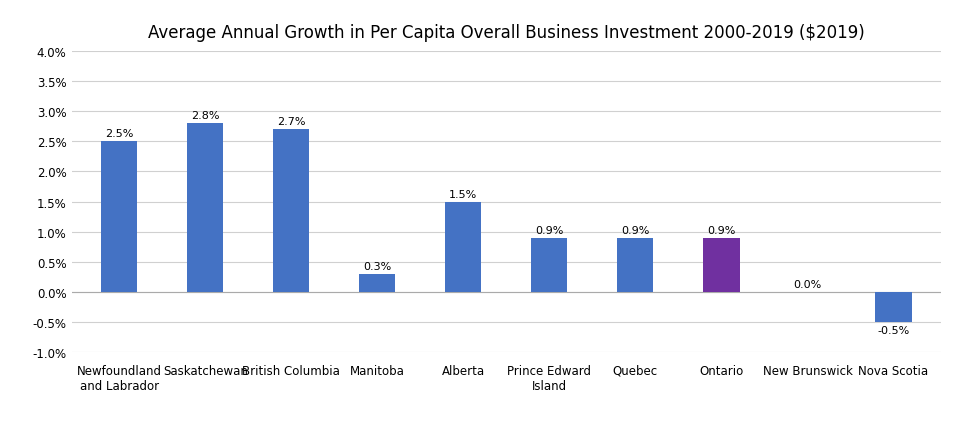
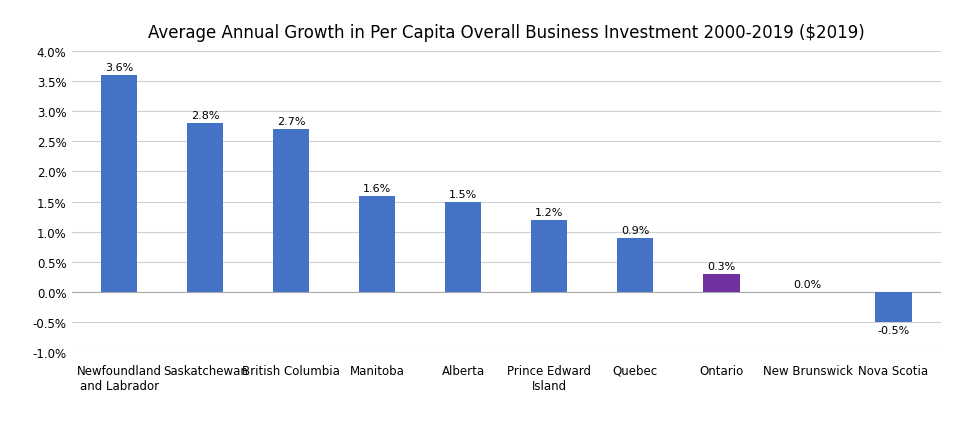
Newfoundland and Labrador: 2.5% -> 3.6%
Manitoba: 0.3% -> 1.6%
Prince Edward Island: 0.9% -> 1.2%
Ontario: 0.9% -> 0.3%
